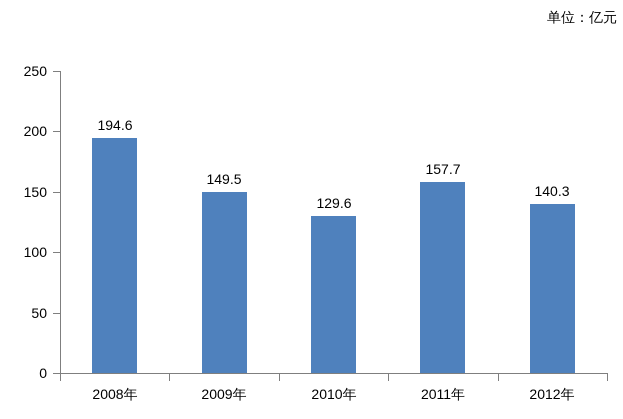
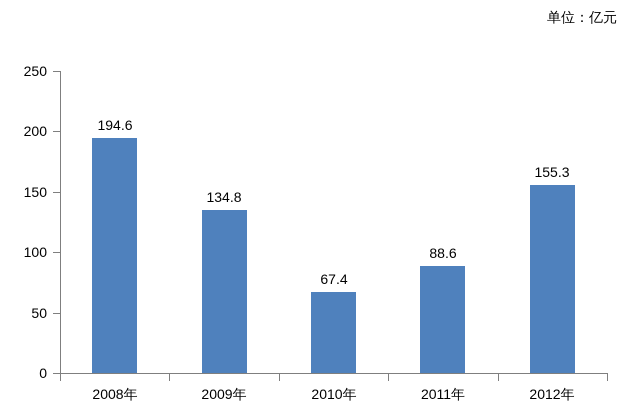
2009年: 149.5 -> 134.8
2010年: 129.6 -> 67.4
2011年: 157.7 -> 88.6
2012年: 140.3 -> 155.3
